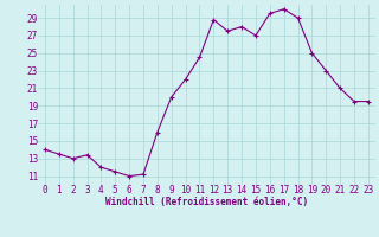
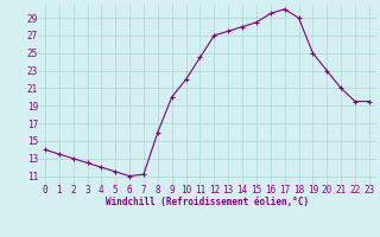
3: 13.4 -> 12.5
12: 28.8 -> 27.0
15: 27.0 -> 28.5
